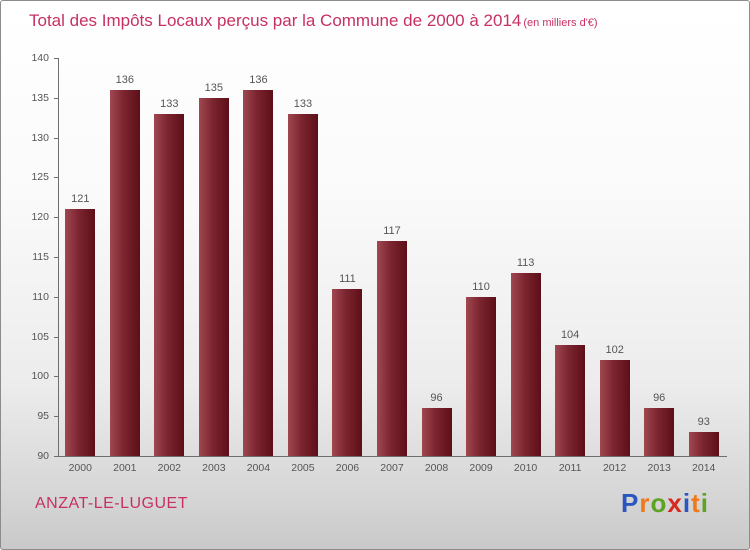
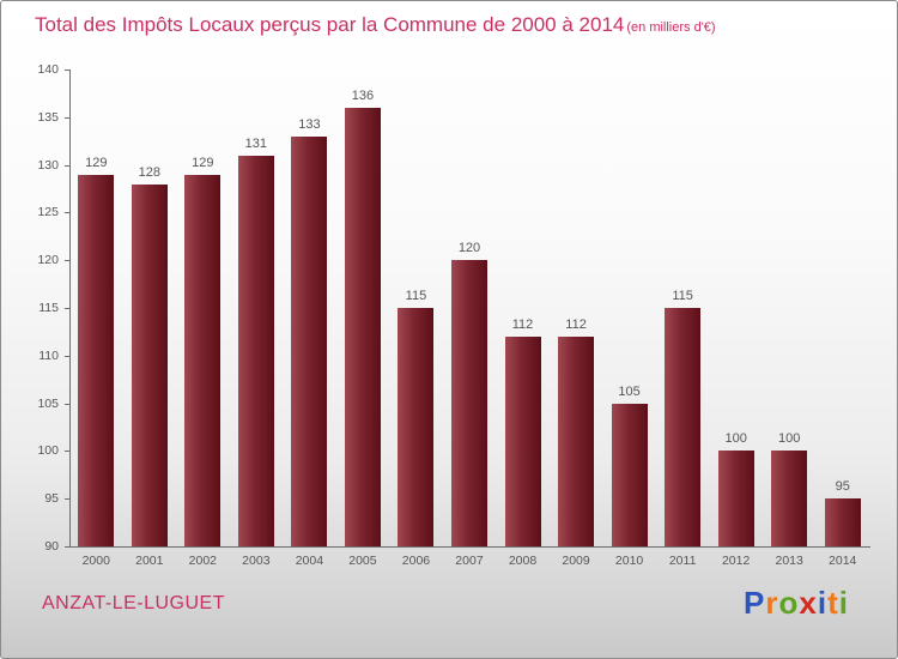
2000: 121 -> 129
2001: 136 -> 128
2002: 133 -> 129
2003: 135 -> 131
2004: 136 -> 133
2005: 133 -> 136
2006: 111 -> 115
2007: 117 -> 120
2008: 96 -> 112
2009: 110 -> 112
2010: 113 -> 105
2011: 104 -> 115
2012: 102 -> 100
2013: 96 -> 100
2014: 93 -> 95
